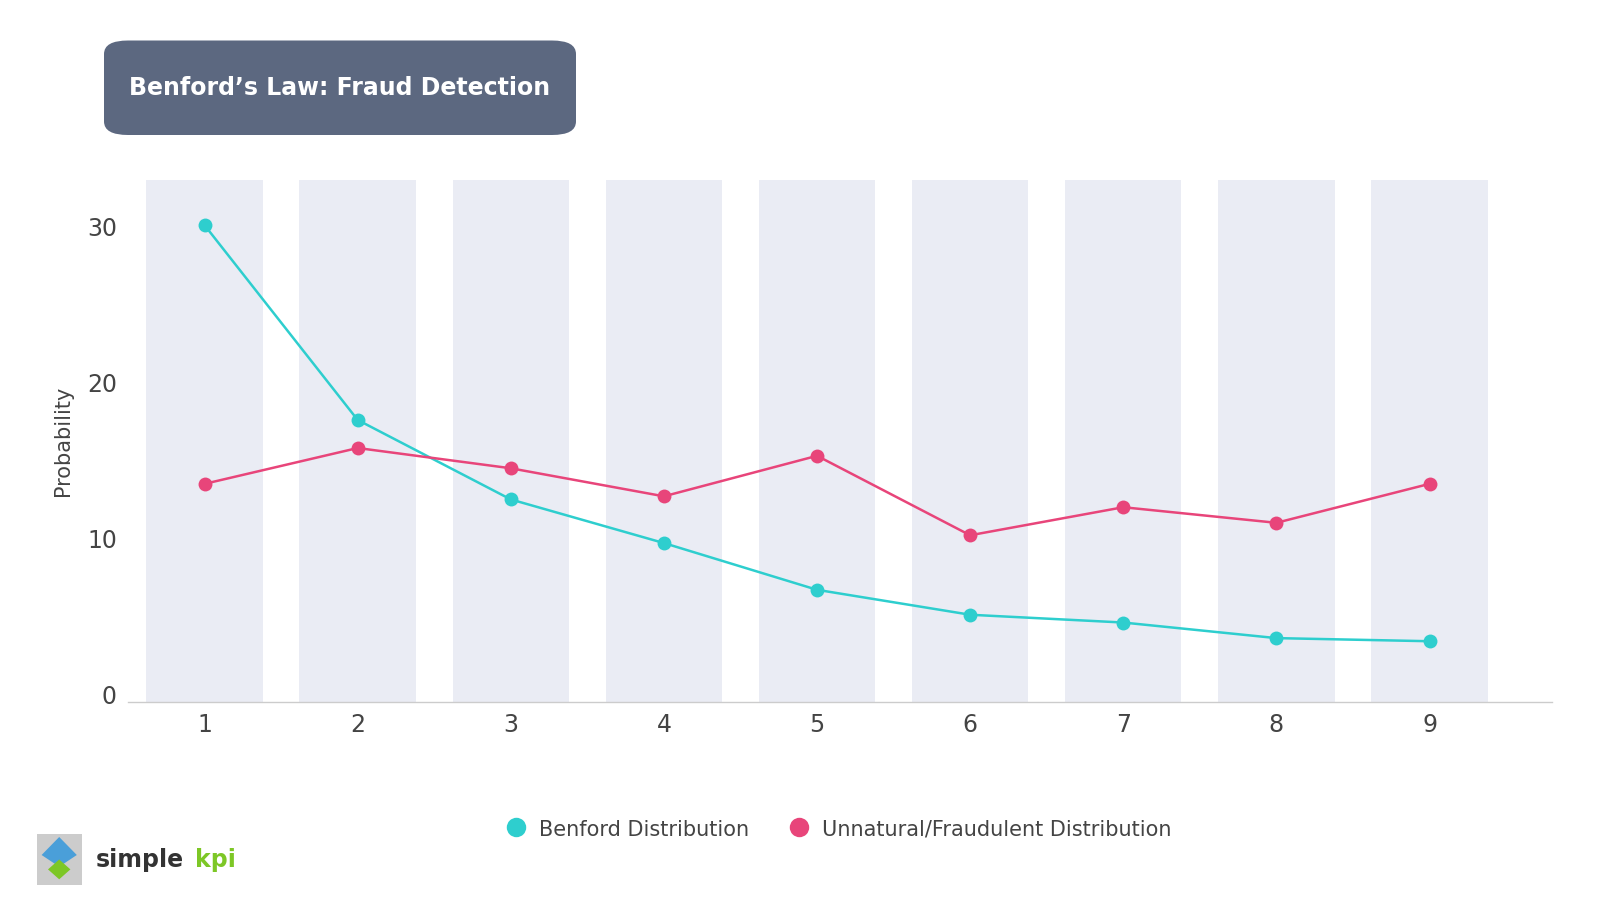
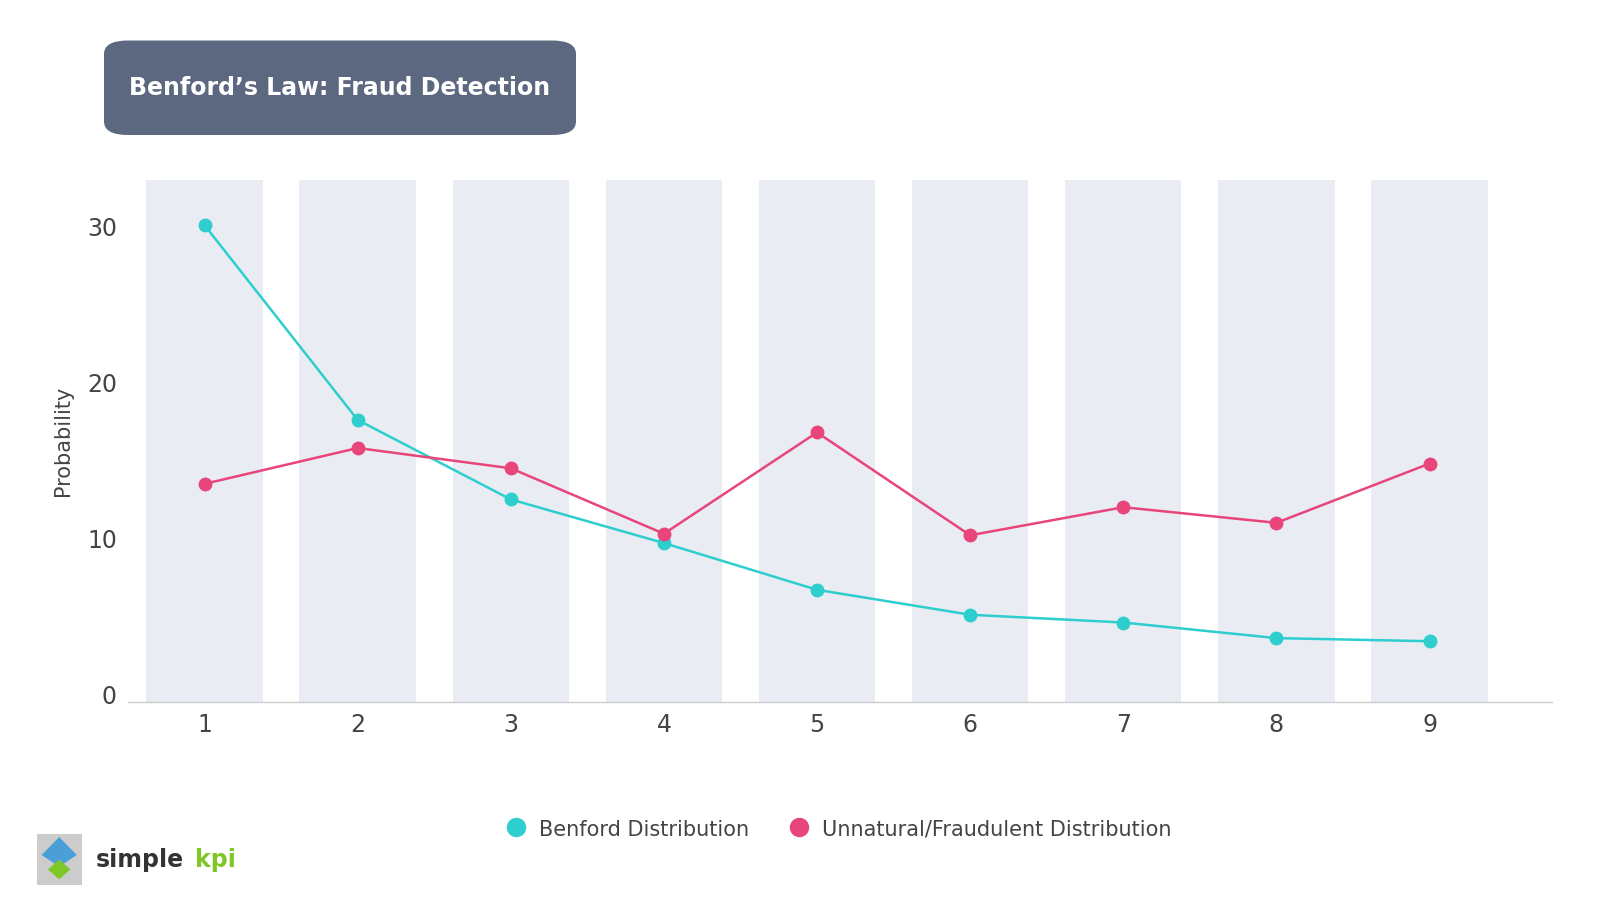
Unnatural/Fraudulent Distribution/4: 12.7 -> 10.3
Unnatural/Fraudulent Distribution/5: 15.3 -> 16.8
Unnatural/Fraudulent Distribution/9: 13.5 -> 14.8
